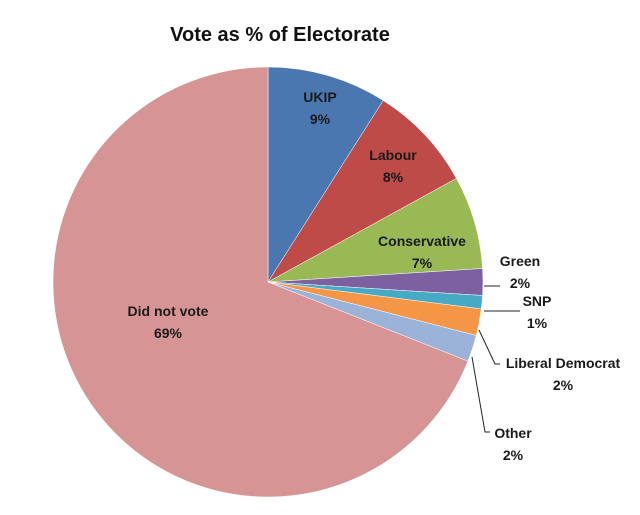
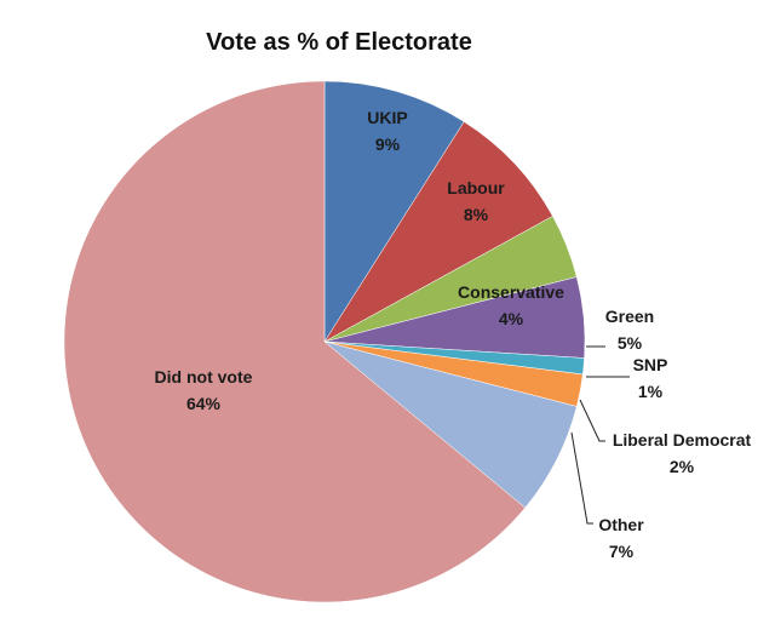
Conservative: 7% -> 4%
Green: 2% -> 5%
Other: 2% -> 7%
Did not vote: 69% -> 64%
